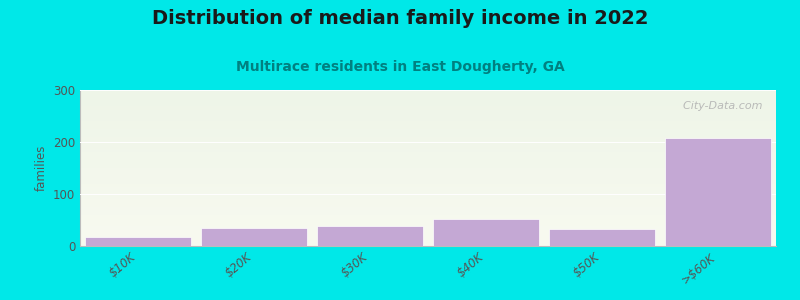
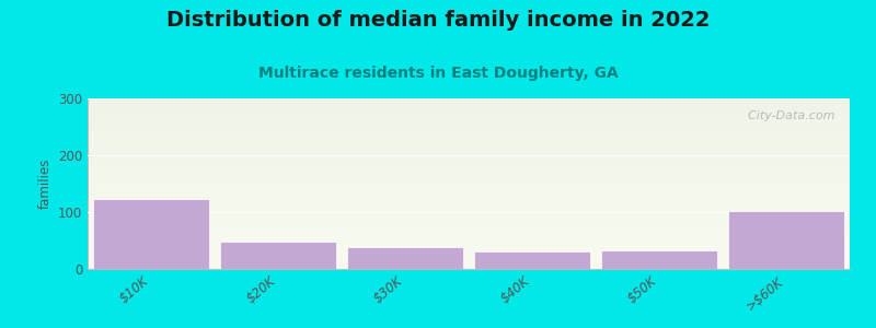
$10K: 18 -> 124
$20K: 35 -> 48
$40K: 52 -> 30
>$60K: 208 -> 102
